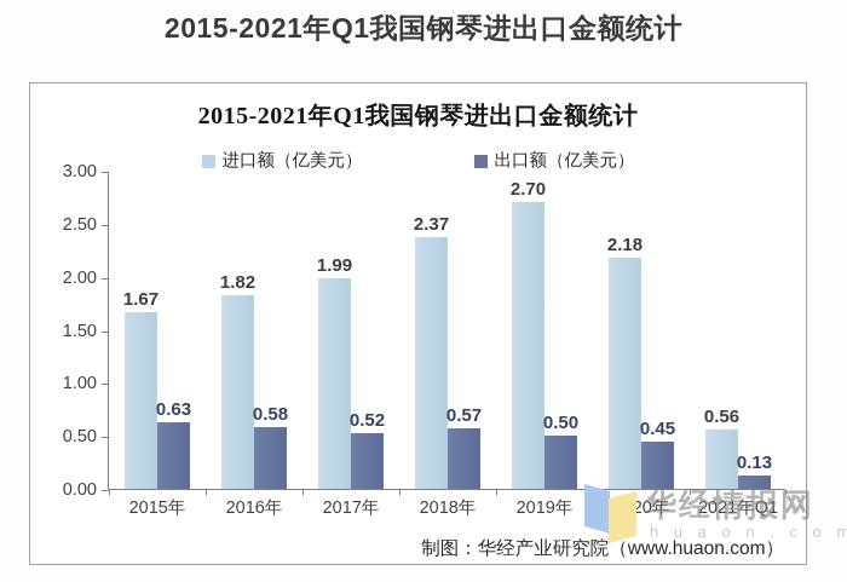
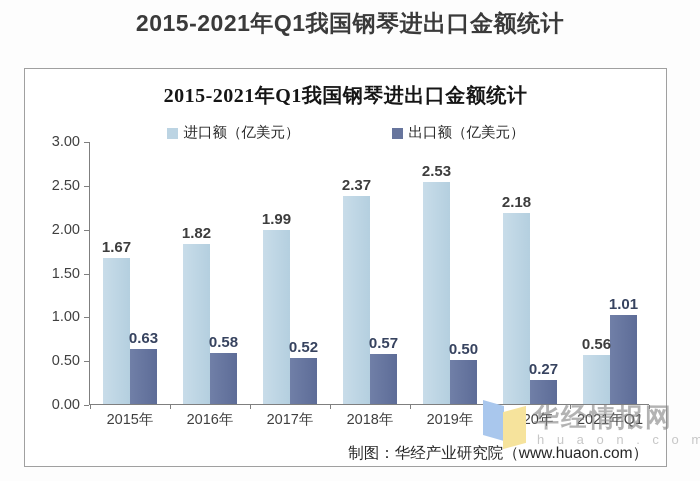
进口额（亿美元）/2019年: 2.70 -> 2.53
出口额（亿美元）/2020年: 0.45 -> 0.27
出口额（亿美元）/2021年Q1: 0.13 -> 1.01
